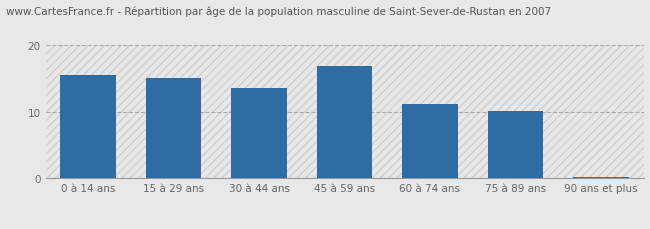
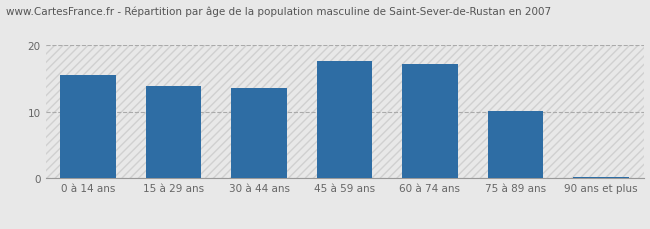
15 à 29 ans: 15.0 -> 13.8
45 à 59 ans: 16.8 -> 17.6
60 à 74 ans: 11.2 -> 17.2
